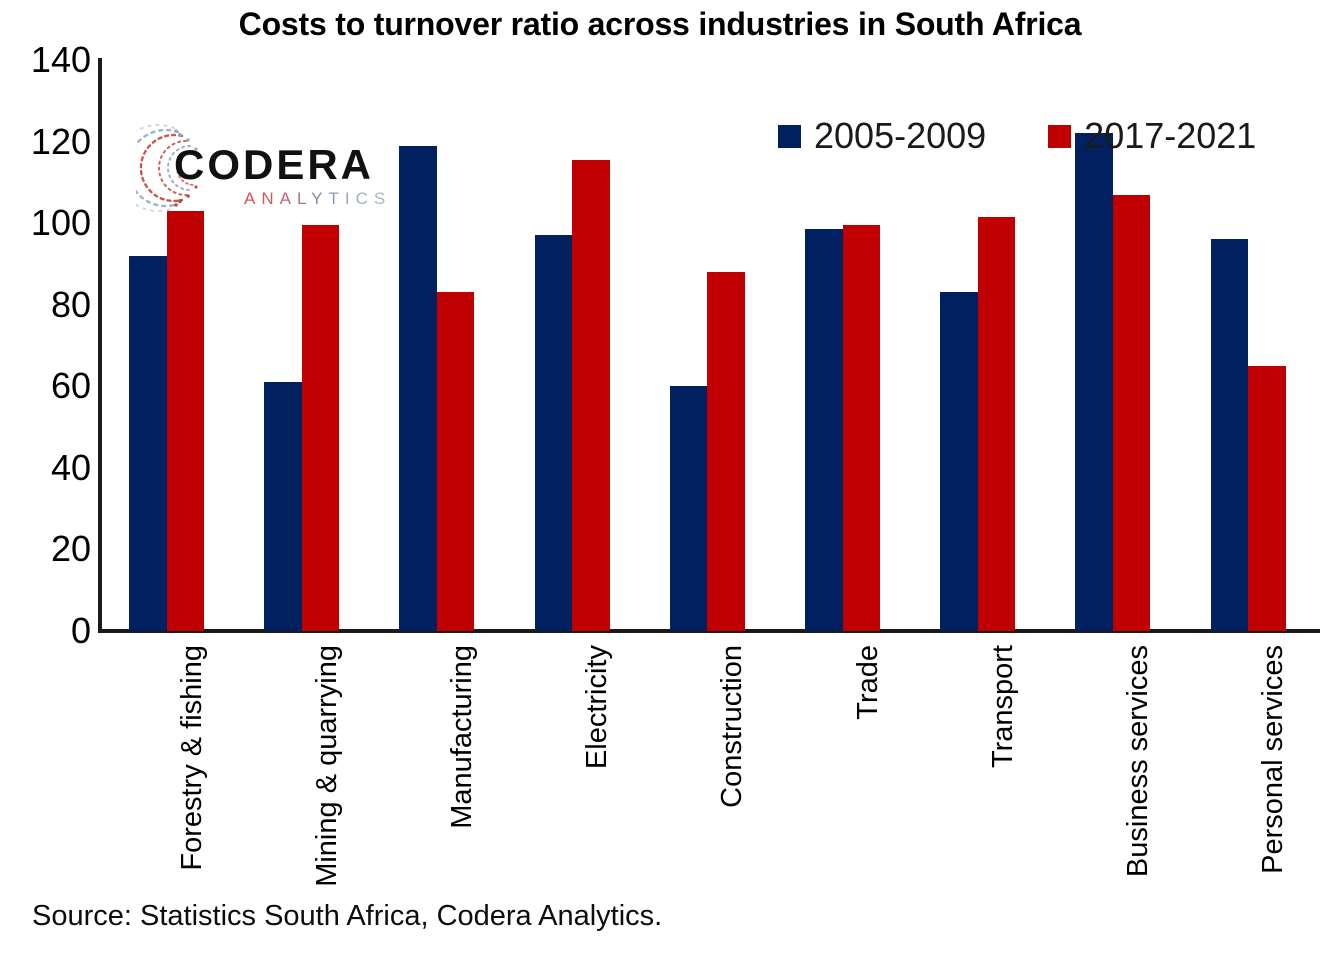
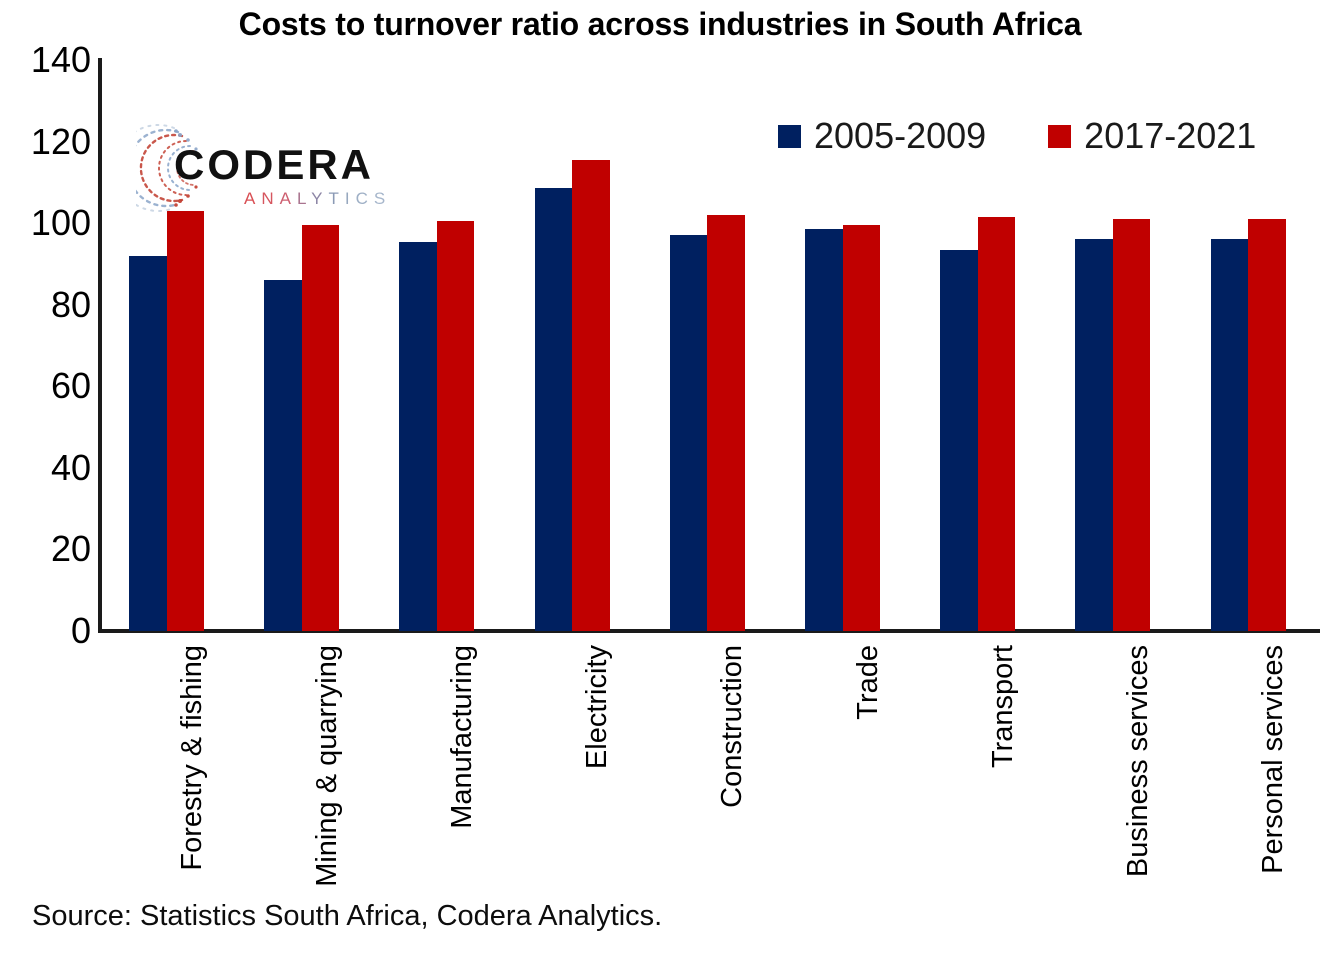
2005-2009/Mining & quarrying: 61 -> 86
2005-2009/Manufacturing: 119 -> 96
2017-2021/Manufacturing: 83 -> 100
2005-2009/Electricity: 97 -> 108
2005-2009/Construction: 60 -> 97
2017-2021/Construction: 88 -> 102
2005-2009/Transport: 83 -> 94
2005-2009/Business services: 122 -> 96
2017-2021/Business services: 107 -> 101
2017-2021/Personal services: 65 -> 101
